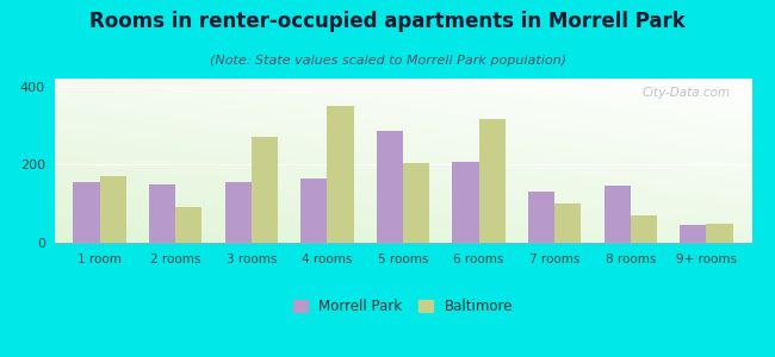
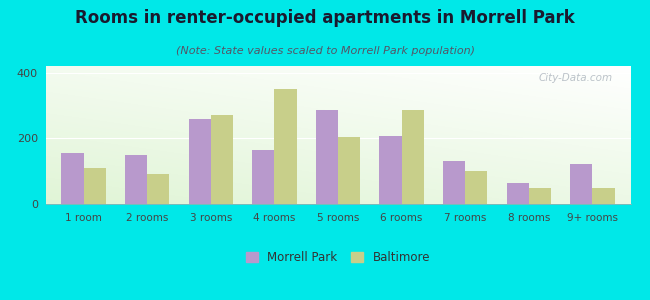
Baltimore/1 room: 170 -> 110
Morrell Park/3 rooms: 155 -> 260
Baltimore/6 rooms: 315 -> 285
Morrell Park/8 rooms: 145 -> 65
Baltimore/8 rooms: 70 -> 48
Morrell Park/9+ rooms: 45 -> 123
